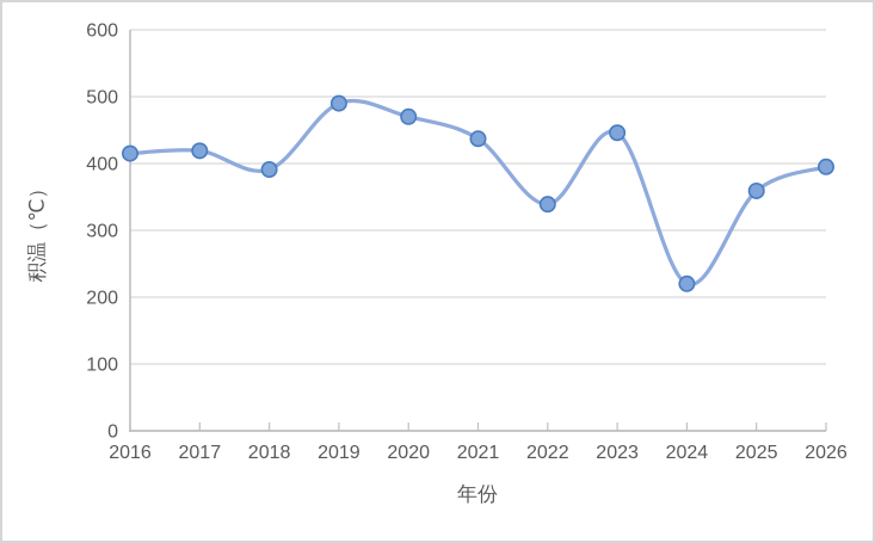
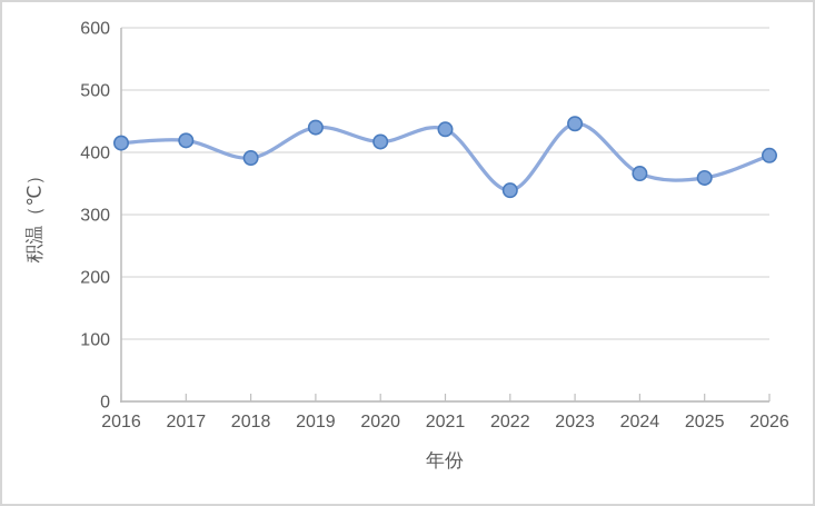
2019: 490 -> 440
2020: 470 -> 420
2024: 220 -> 370
